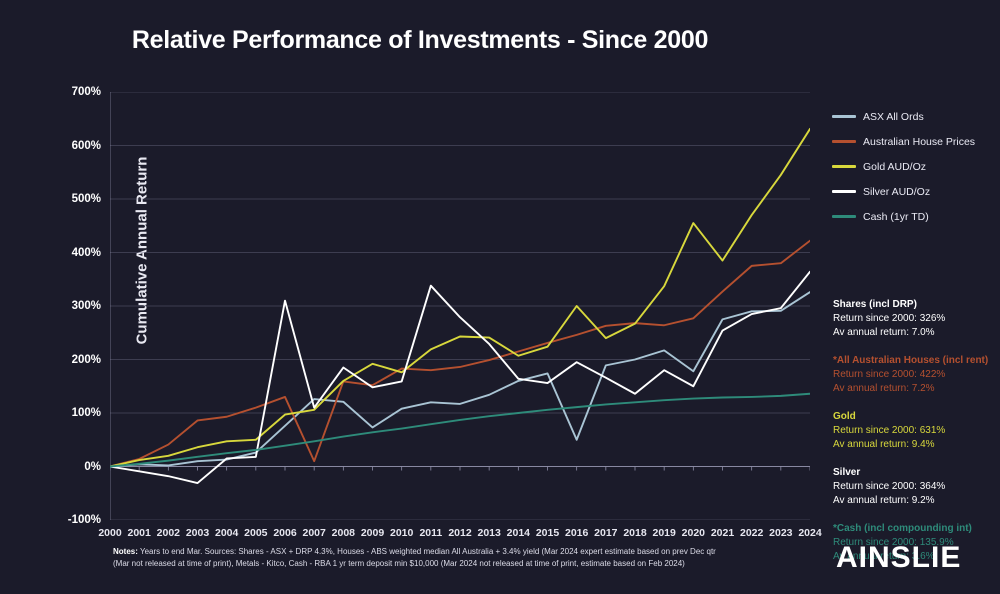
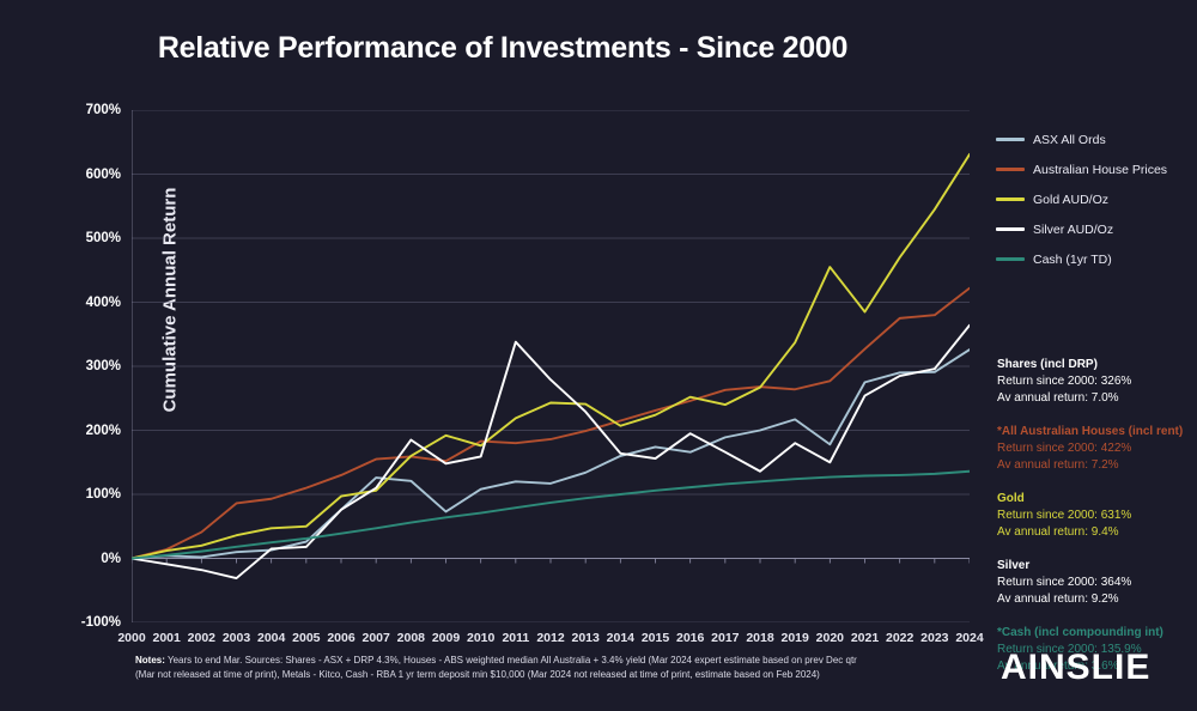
Silver AUD/Oz/2006: 310% -> 80%
Australian House Prices/2007: 10% -> 160%
ASX All Ords/2016: 50% -> 170%
Gold AUD/Oz/2016: 300% -> 250%
